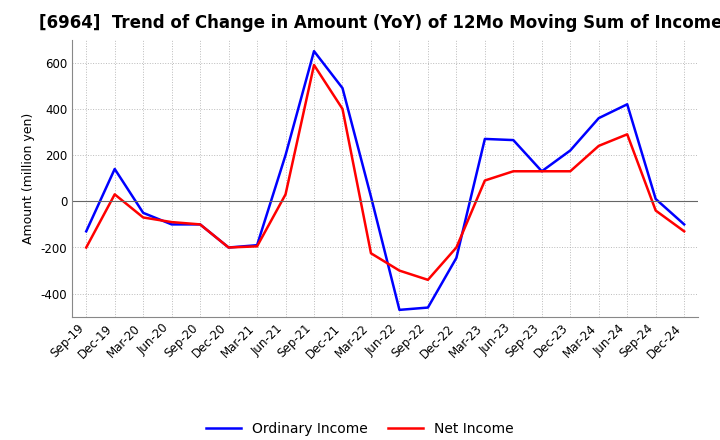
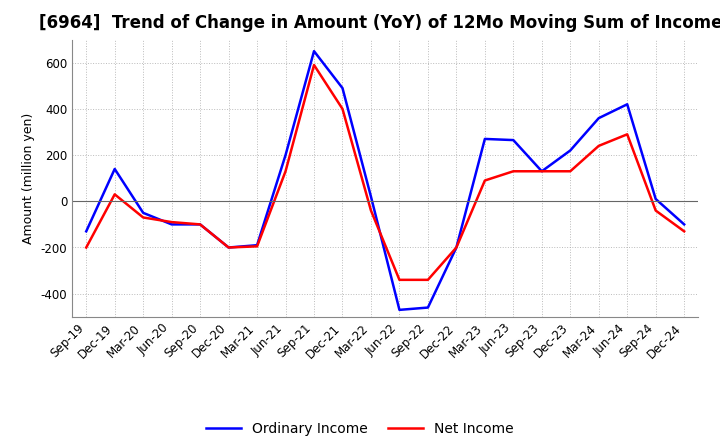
Net Income/Jun-21: 30 -> 130
Net Income/Mar-22: -225 -> -40
Net Income/Jun-22: -300 -> -340
Ordinary Income/Dec-22: -245 -> -200
